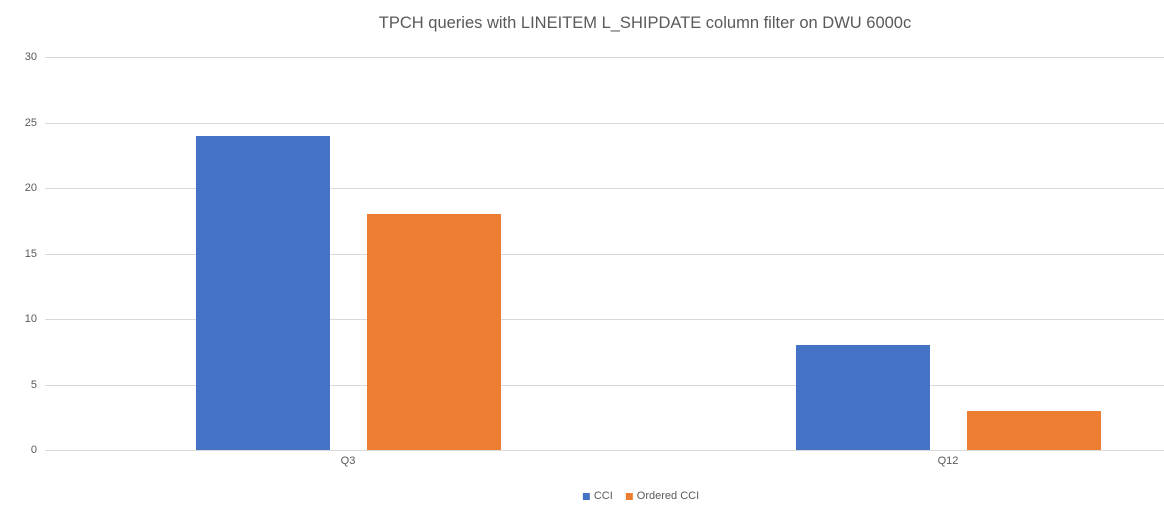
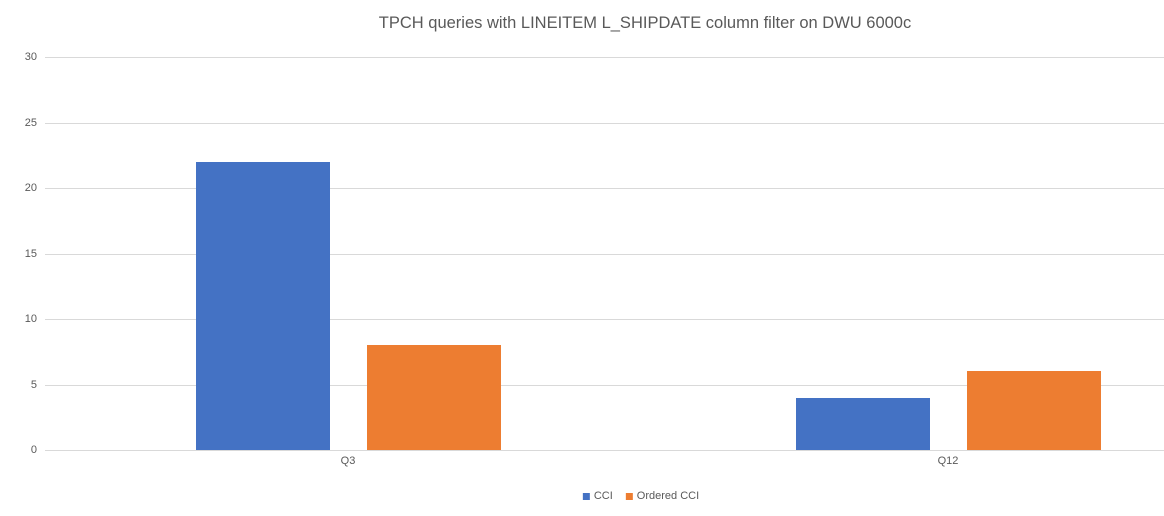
CCI/Q3: 24 -> 22
Ordered CCI/Q3: 18 -> 8
CCI/Q12: 8 -> 4
Ordered CCI/Q12: 3 -> 6
